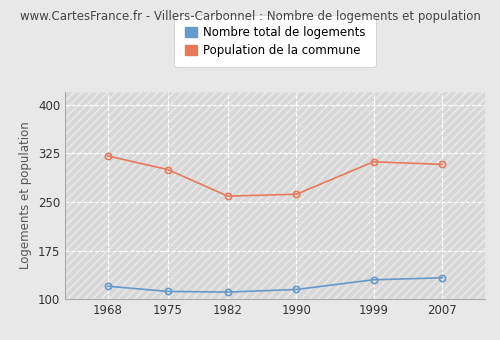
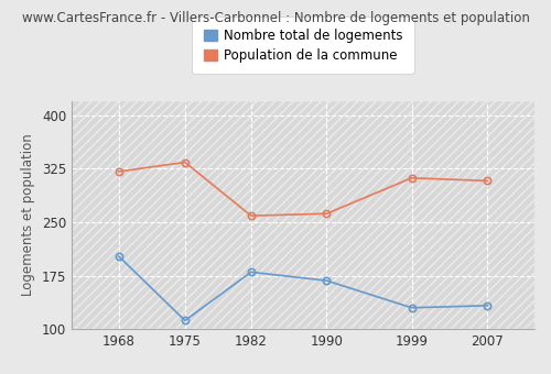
Nombre total de logements/1968: 120 -> 202
Population de la commune/1975: 300 -> 334
Nombre total de logements/1982: 111 -> 180
Nombre total de logements/1990: 115 -> 168
